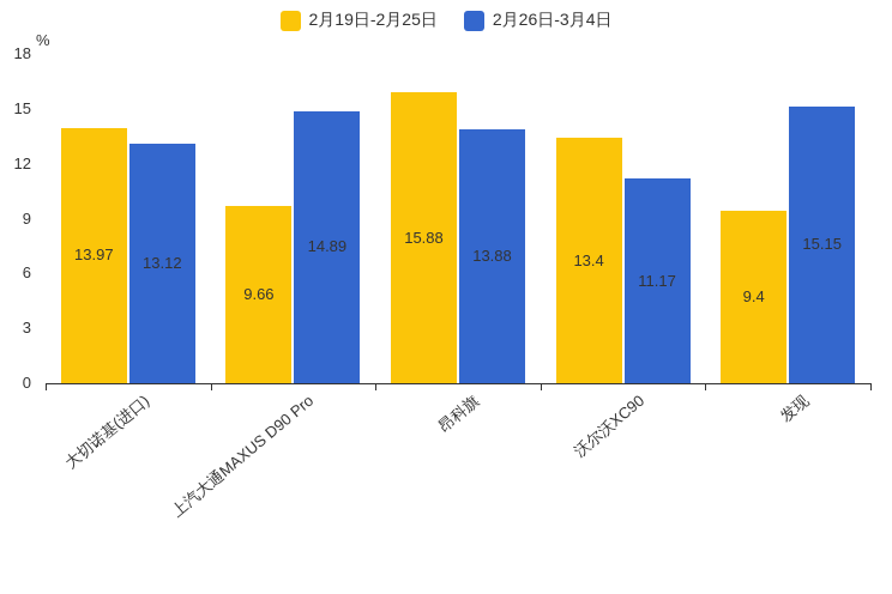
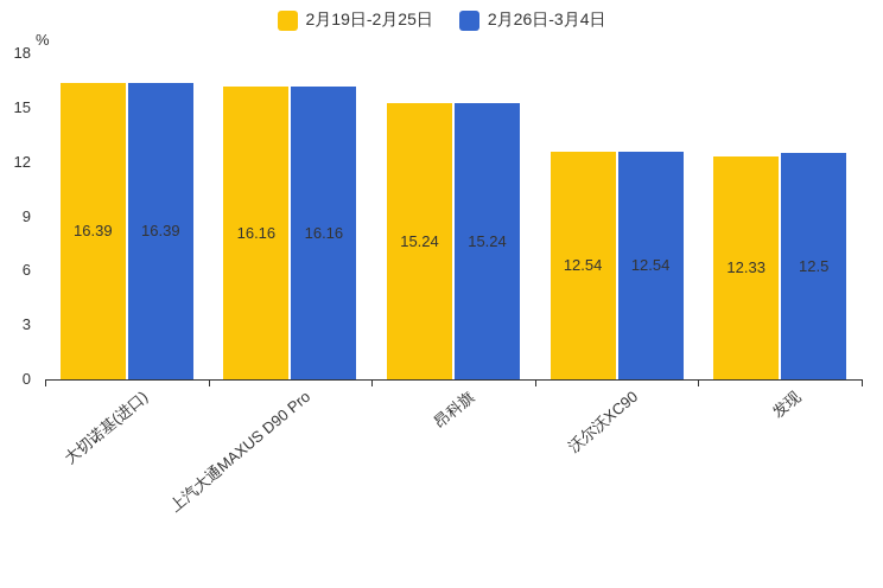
2月19日-2月25日/大切诺基(进口): 13.97 -> 16.39
2月26日-3月4日/大切诺基(进口): 13.12 -> 16.39
2月19日-2月25日/上汽大通MAXUS D90 Pro: 9.66 -> 16.16
2月26日-3月4日/上汽大通MAXUS D90 Pro: 14.89 -> 16.16
2月19日-2月25日/昂科旗: 15.88 -> 15.24
2月26日-3月4日/昂科旗: 13.88 -> 15.24
2月19日-2月25日/沃尔沃XC90: 13.4 -> 12.54
2月26日-3月4日/沃尔沃XC90: 11.17 -> 12.54
2月19日-2月25日/发现: 9.4 -> 12.33
2月26日-3月4日/发现: 15.15 -> 12.5
